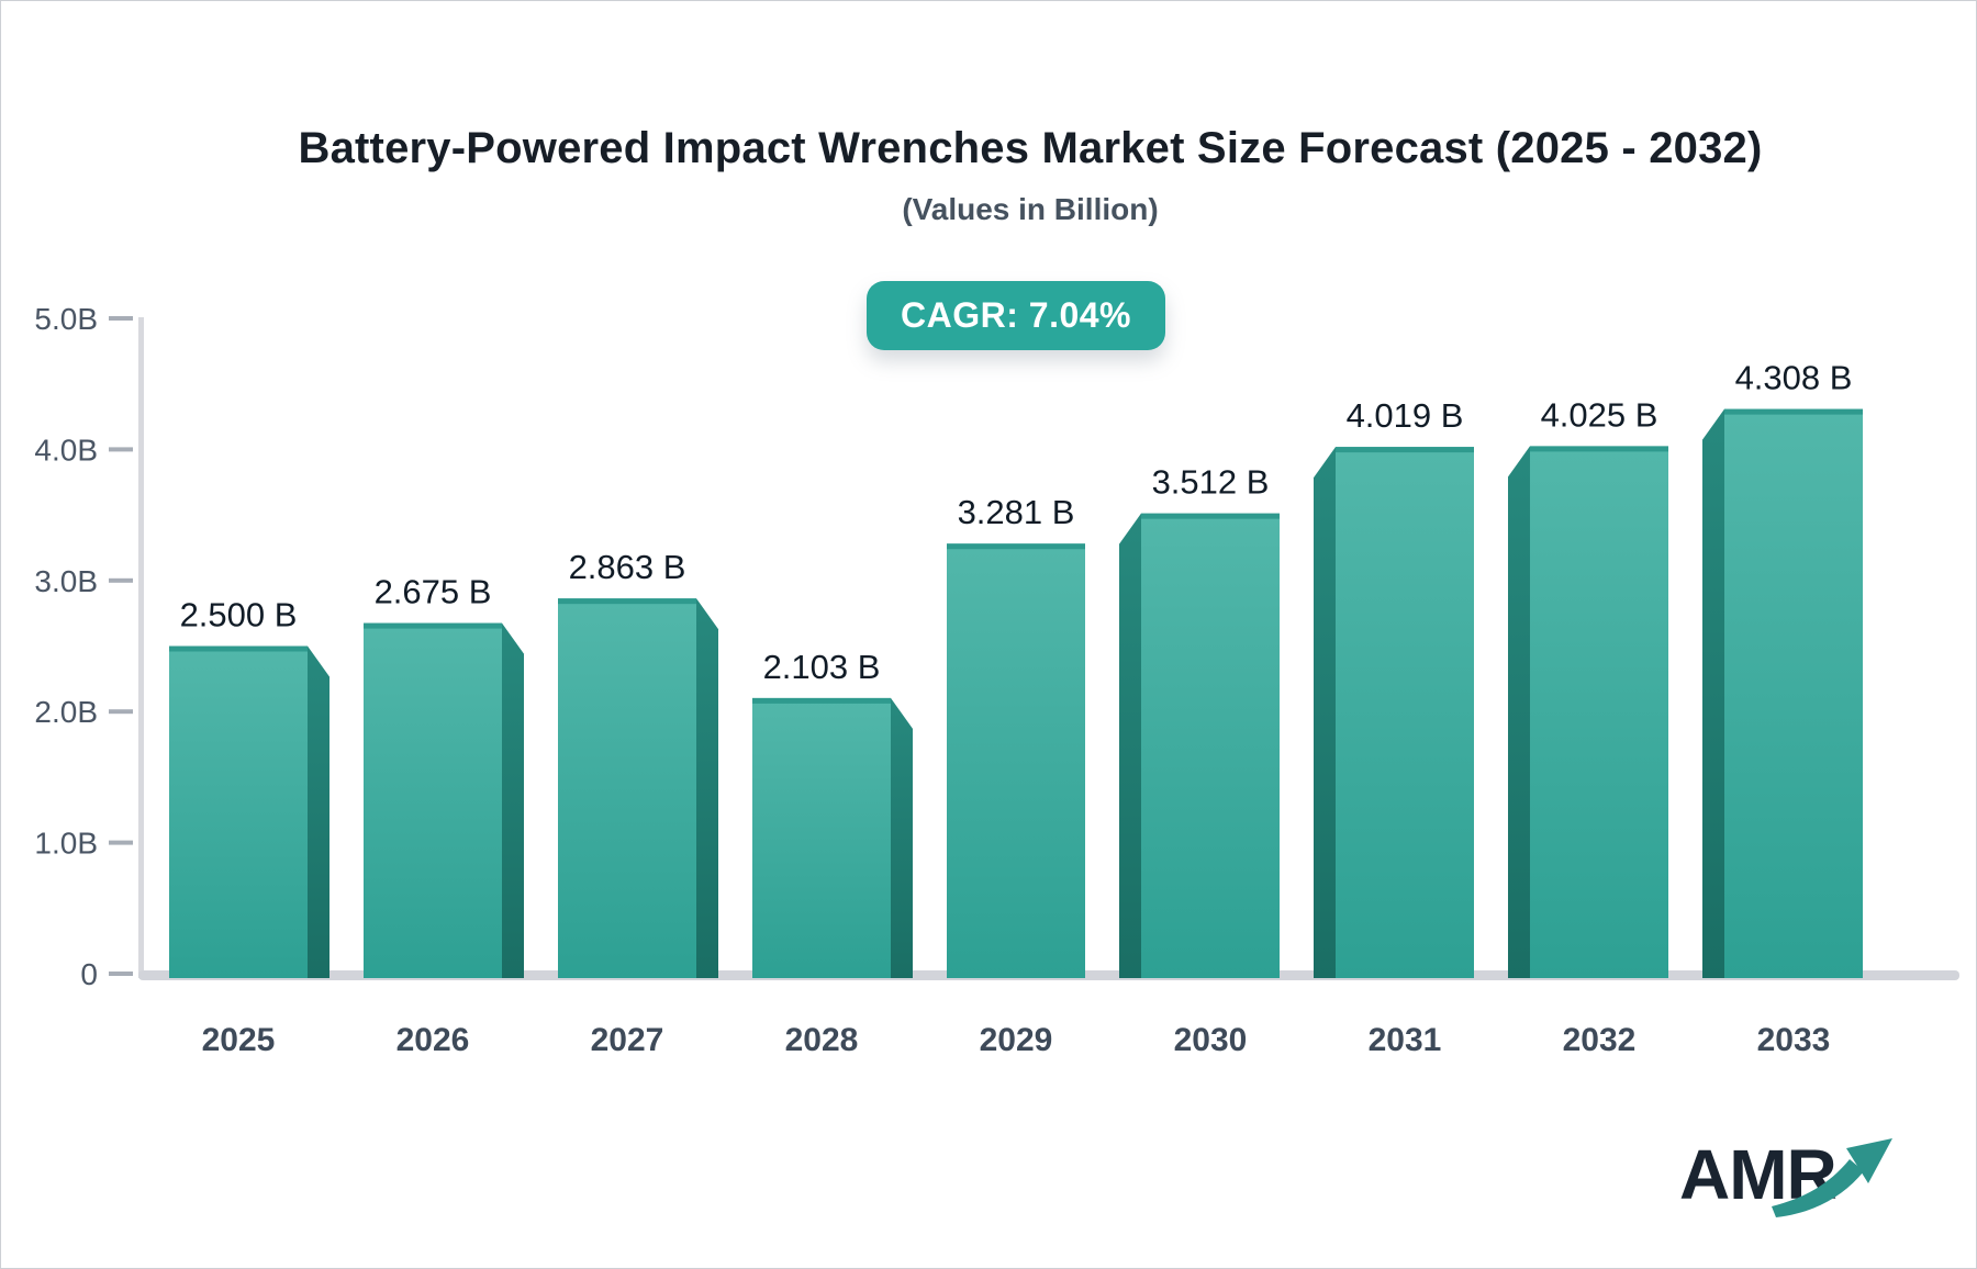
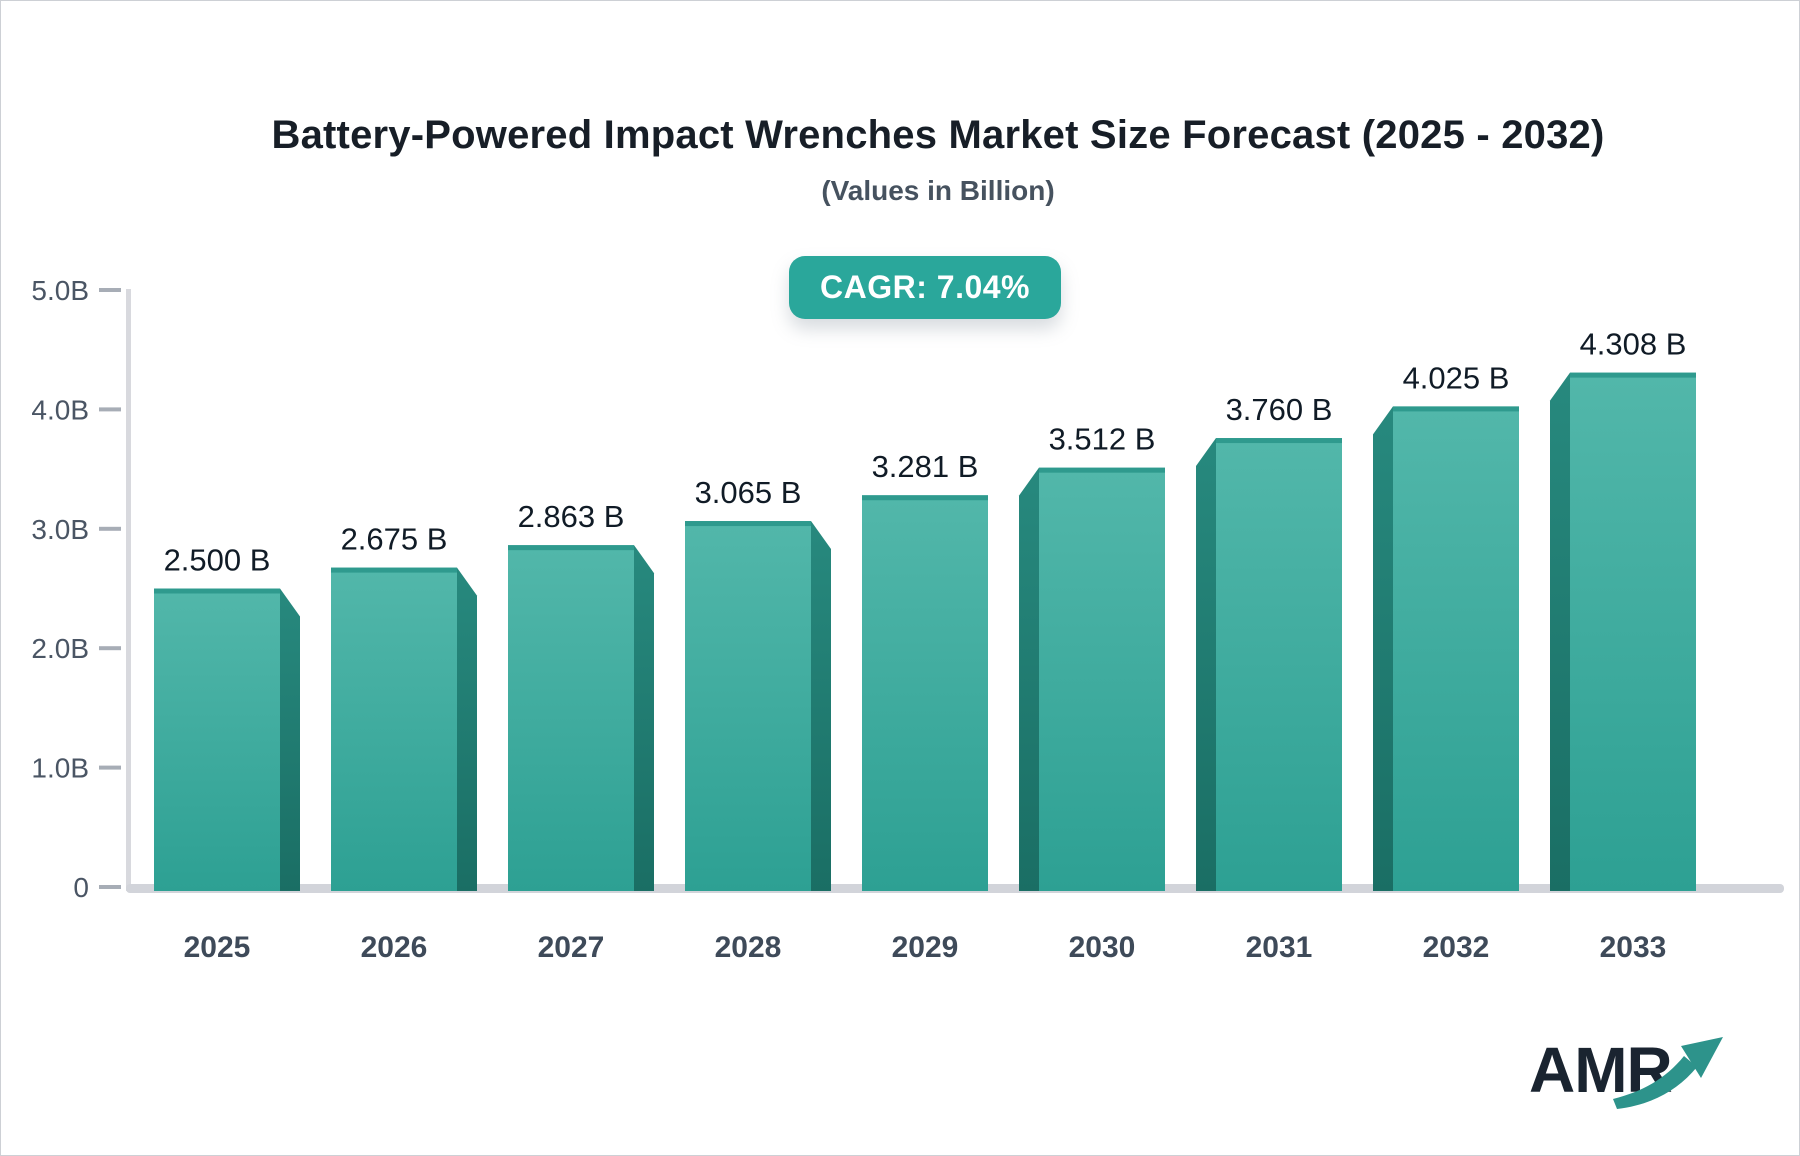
2028: 2.103 -> 3.065
2031: 4.019 -> 3.760
